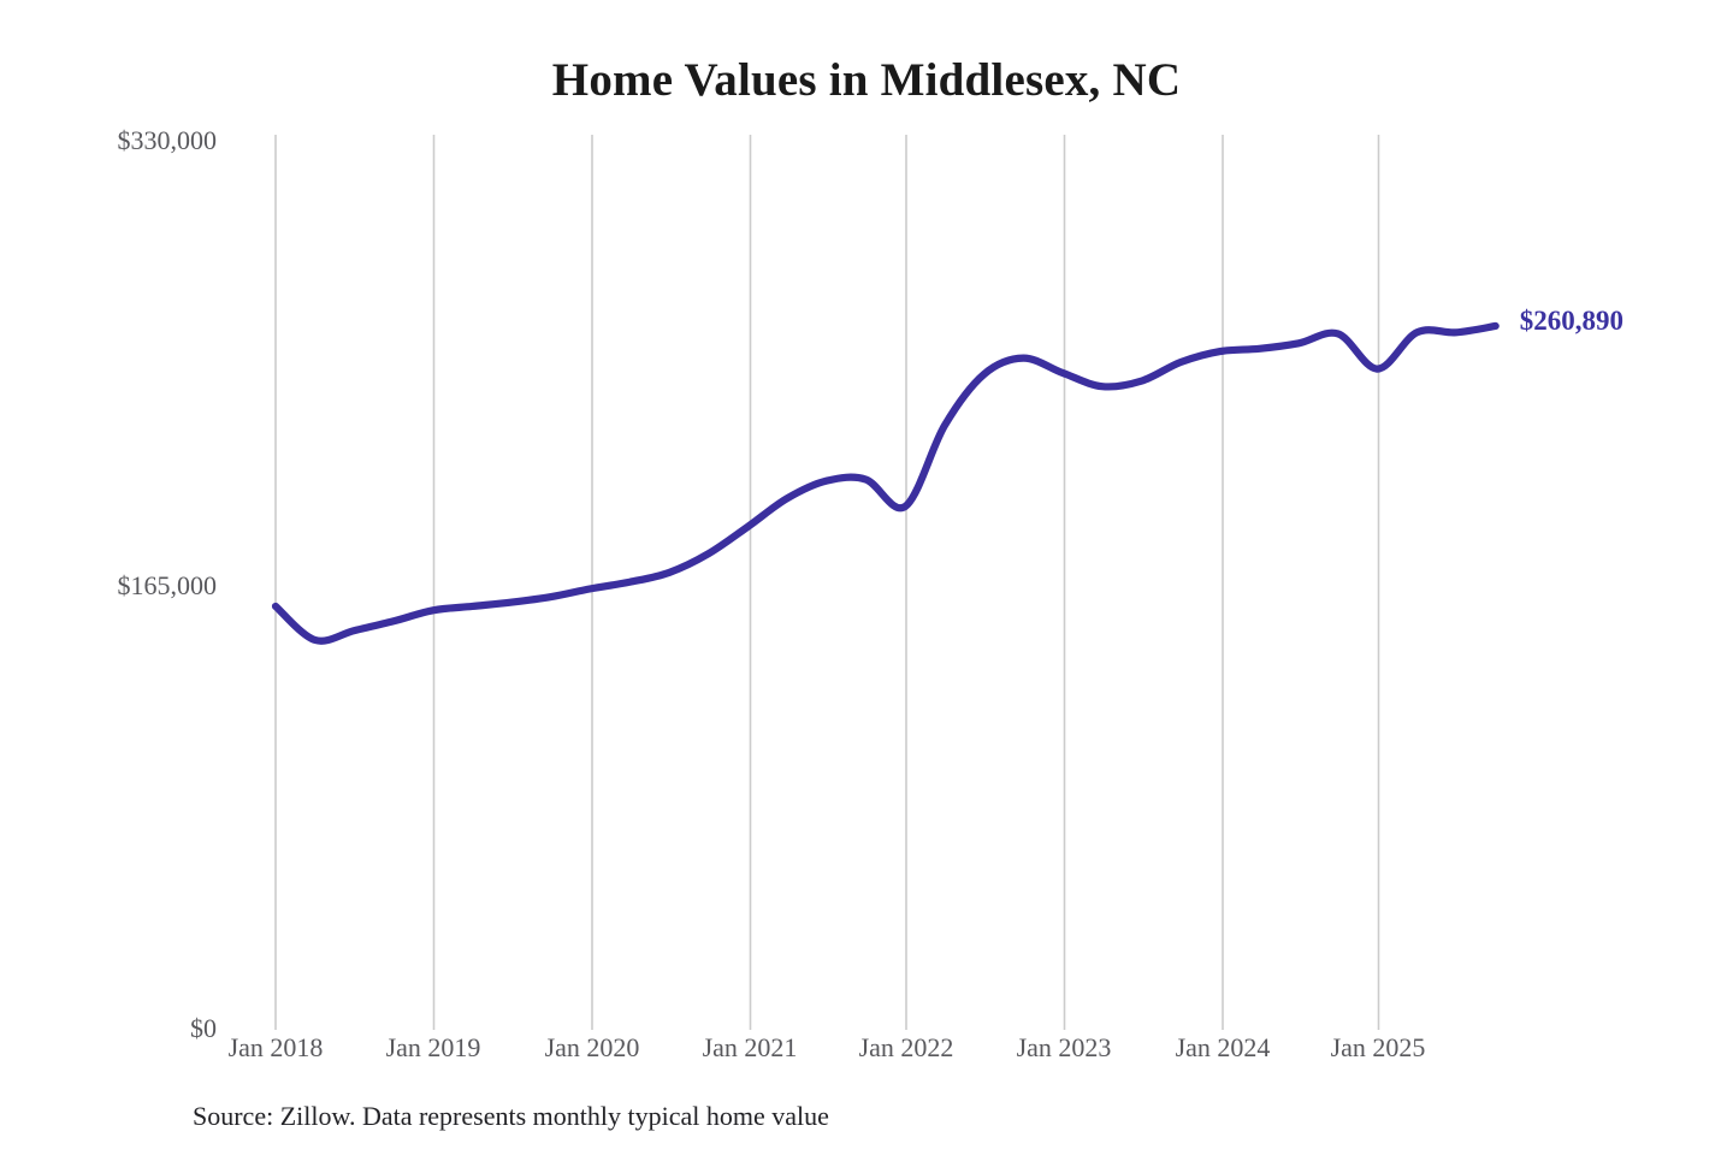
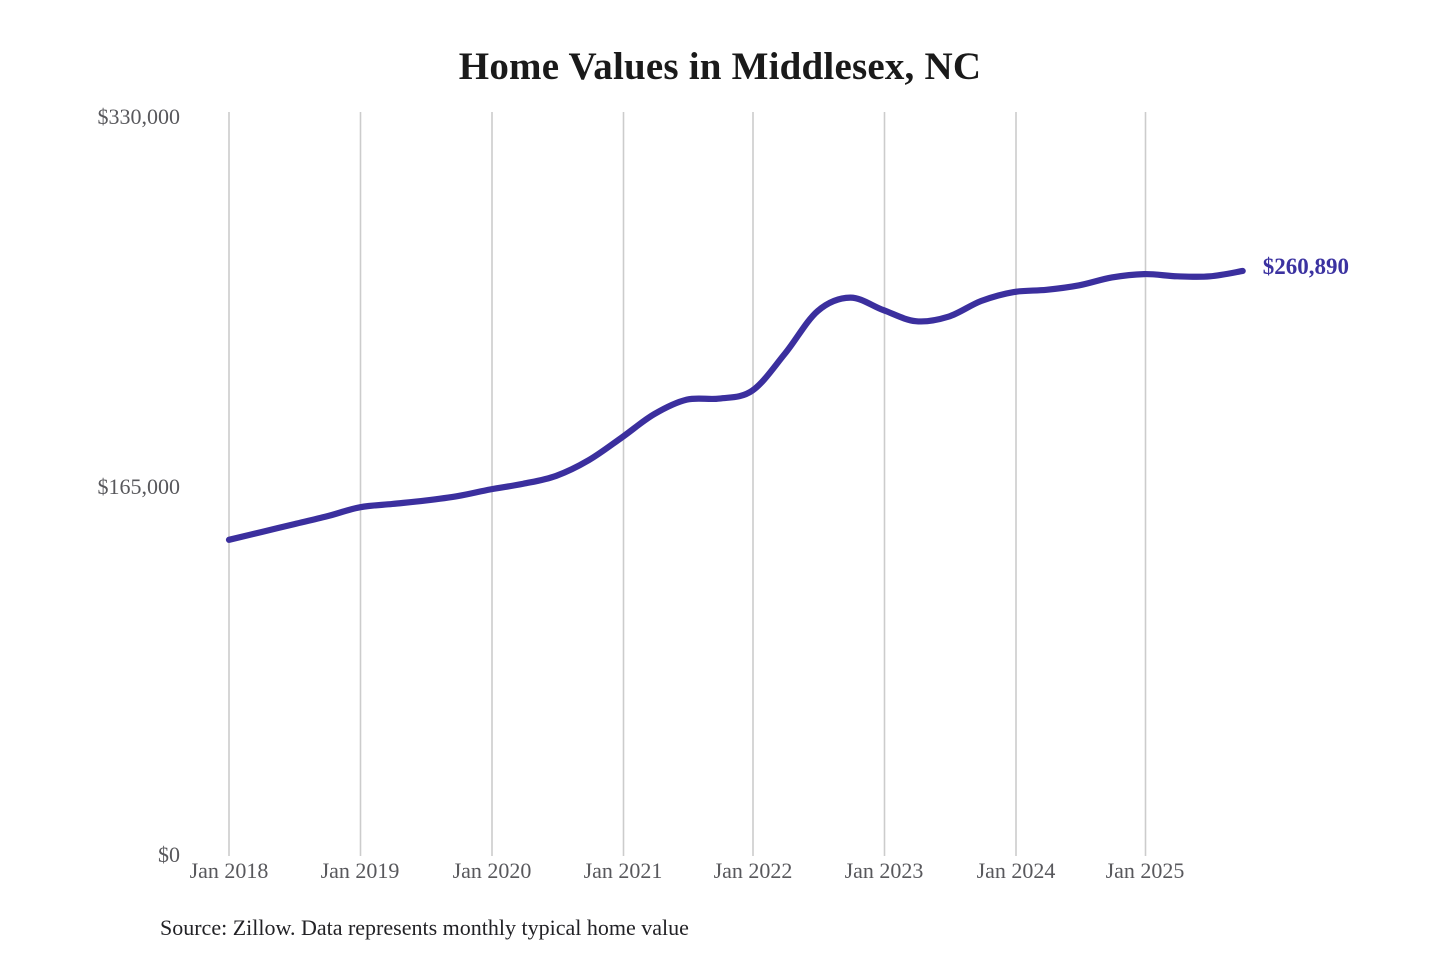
Jan 2018: $157000 -> $141000
Jan 2022: $194000 -> $208000
Jan 2025: $245000 -> $260000
